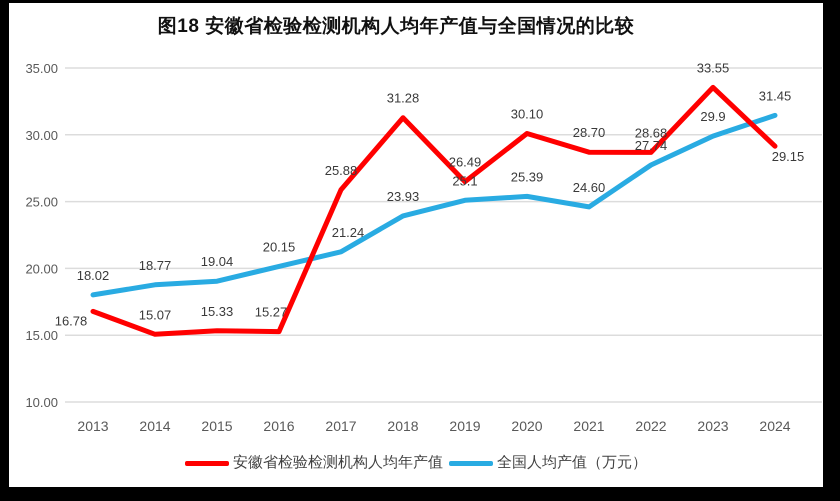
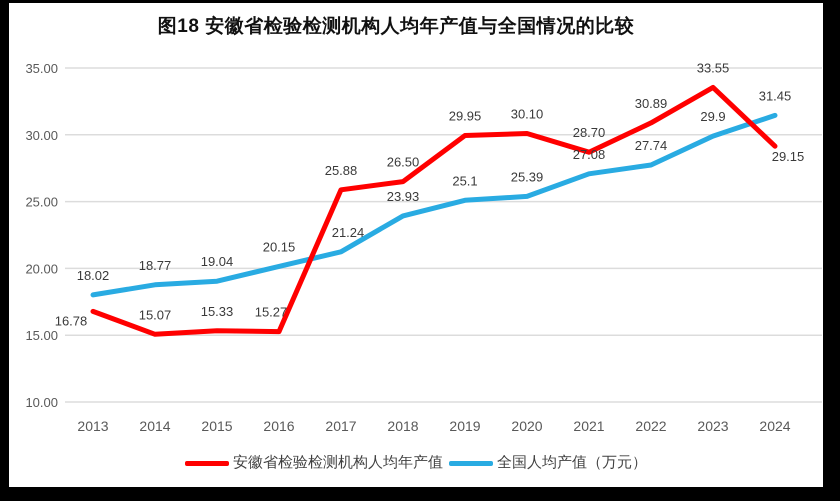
安徽省检验检测机构人均年产值/2018: 31.28 -> 26.50
安徽省检验检测机构人均年产值/2019: 26.49 -> 29.95
全国人均产值（万元）/2021: 24.60 -> 27.08
安徽省检验检测机构人均年产值/2022: 28.68 -> 30.89
